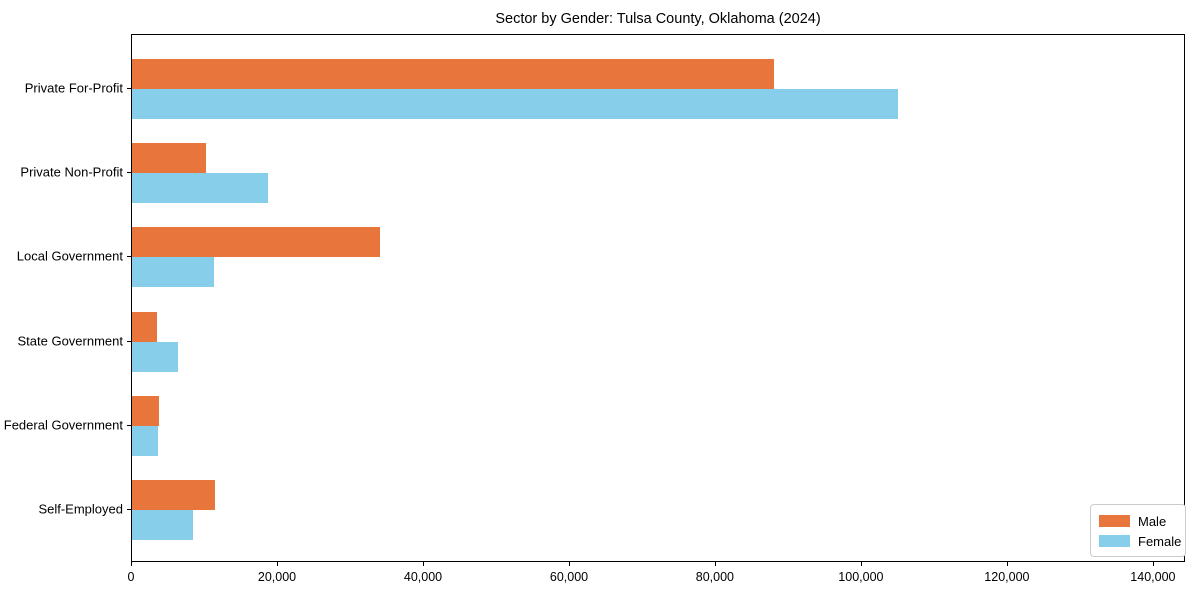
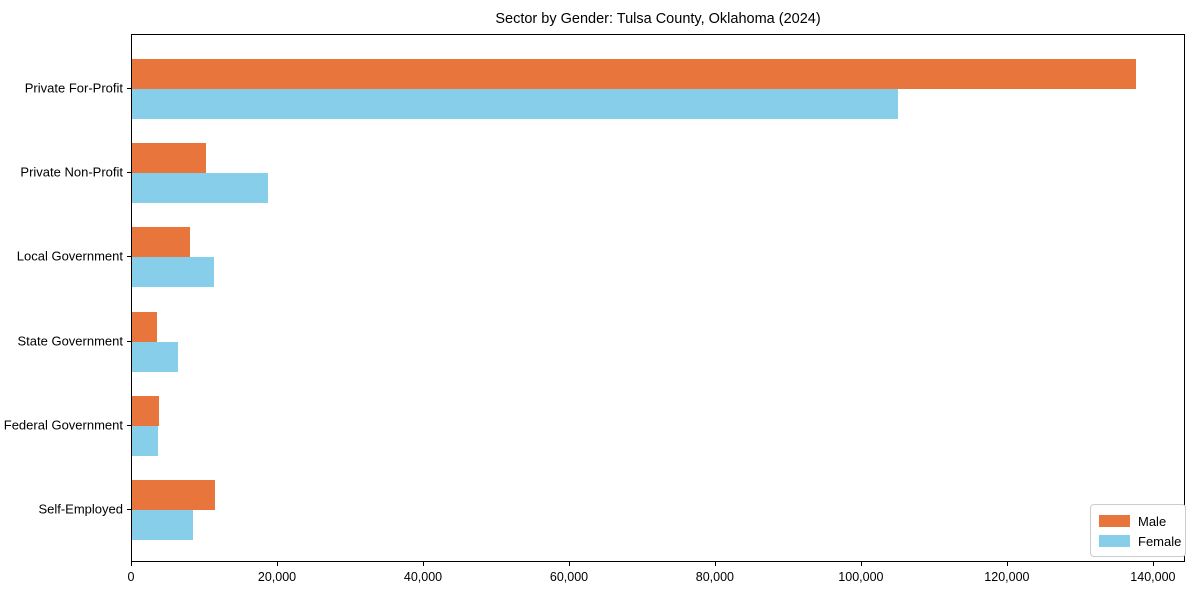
Male/Private For-Profit: 88000 -> 138000
Male/Local Government: 34000 -> 8000
